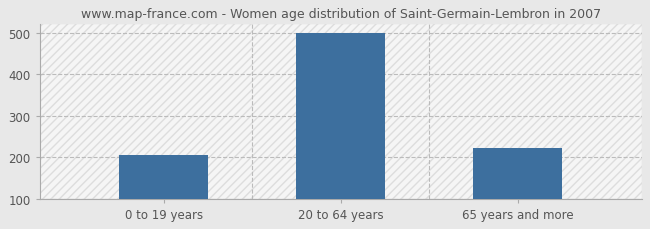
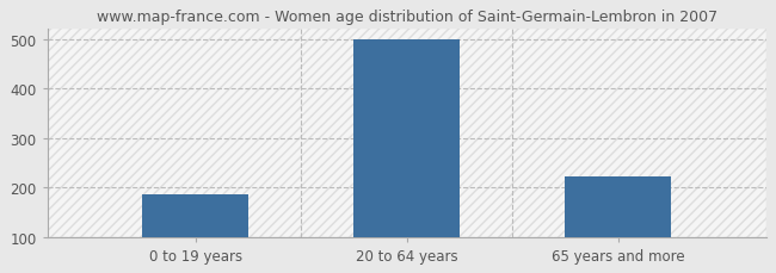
0 to 19 years: 205 -> 185
